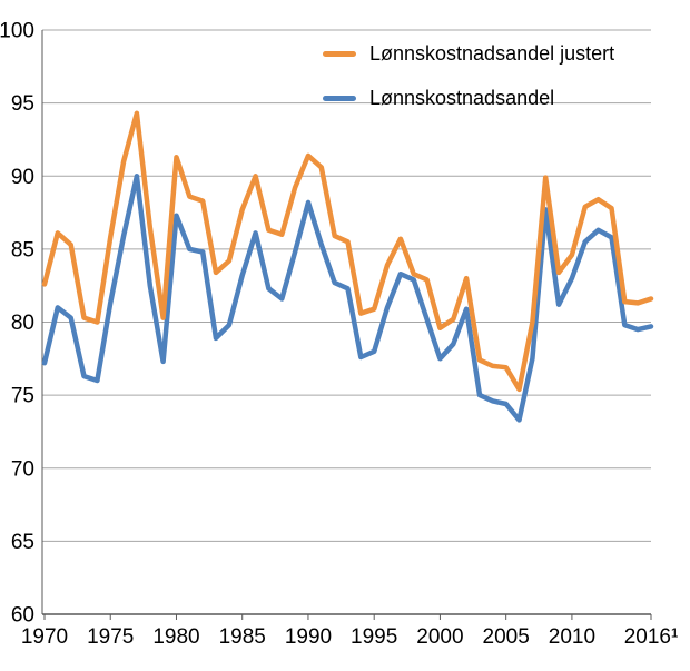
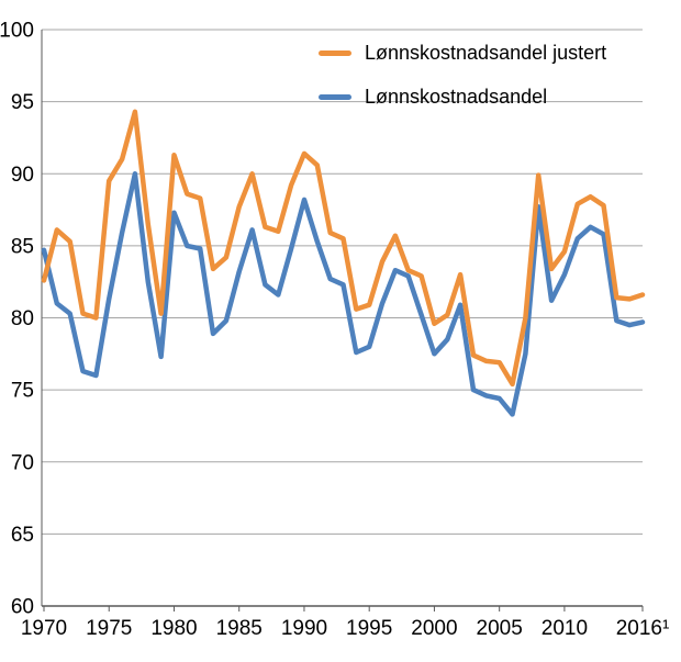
Lønnskostnadsandel/1970: 77.2 -> 84.7
Lønnskostnadsandel justert/1975: 85.8 -> 89.5
